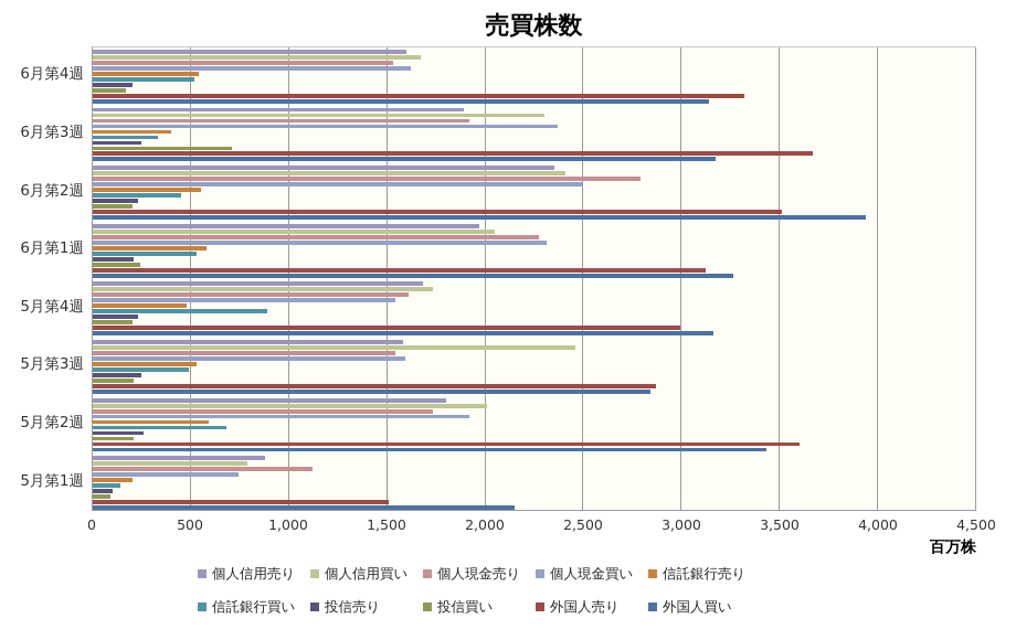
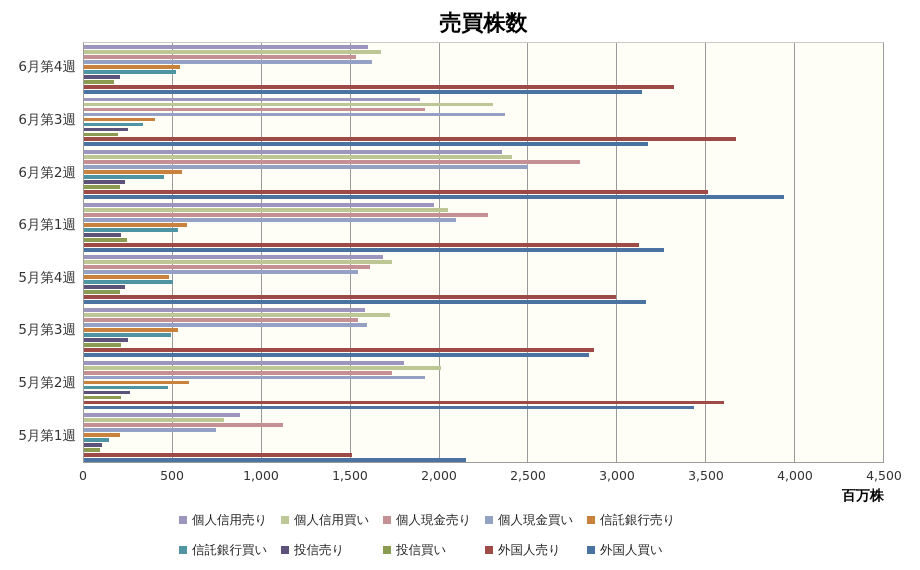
投信買い/6月第3週: 710 -> 190
個人現金買い/6月第1週: 2310 -> 2090
信託銀行買い/5月第4週: 890 -> 500
個人信用買い/5月第3週: 2460 -> 1720
信託銀行買い/5月第2週: 680 -> 470
